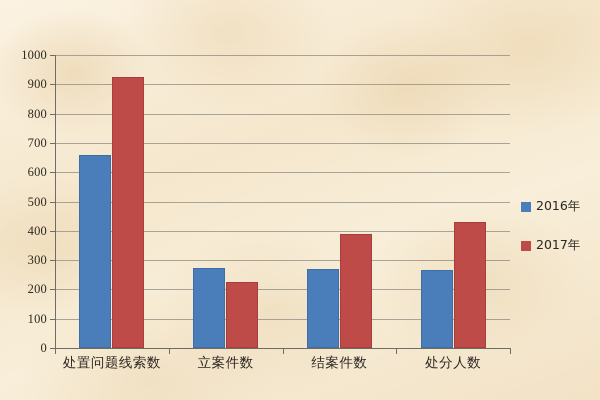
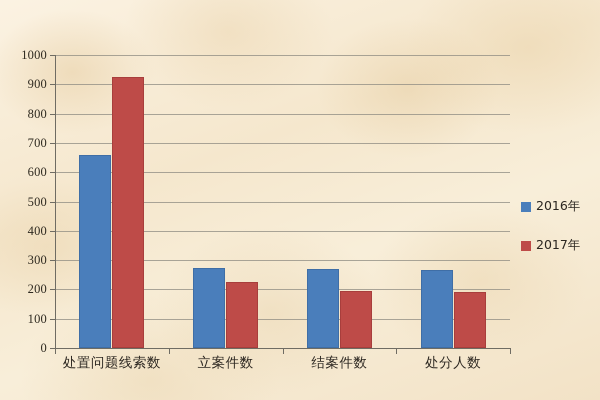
2017年/结案件数: 390 -> 190
2017年/处分人数: 430 -> 190
